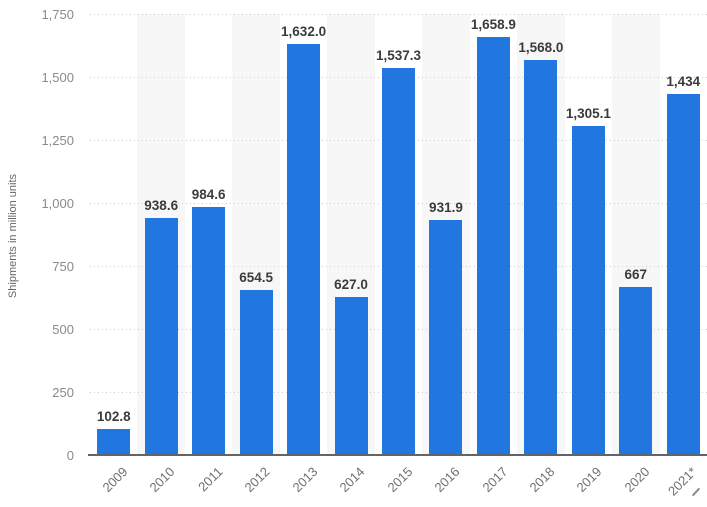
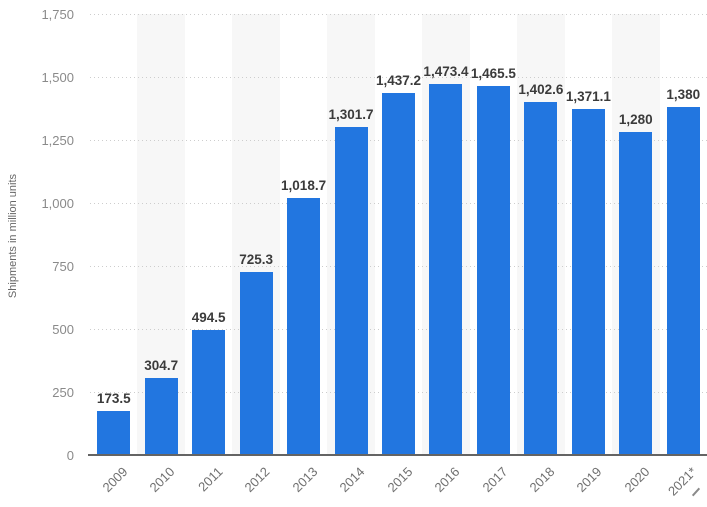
2009: 102.8 -> 173.5
2010: 938.6 -> 304.7
2011: 984.6 -> 494.5
2012: 654.5 -> 725.3
2013: 1,632.0 -> 1,018.7
2014: 627.0 -> 1,301.7
2015: 1,537.3 -> 1,437.2
2016: 931.9 -> 1,473.4
2017: 1,658.9 -> 1,465.5
2018: 1,568.0 -> 1,402.6
2019: 1,305.1 -> 1,371.1
2020: 667 -> 1,280
2021*: 1,434 -> 1,380
